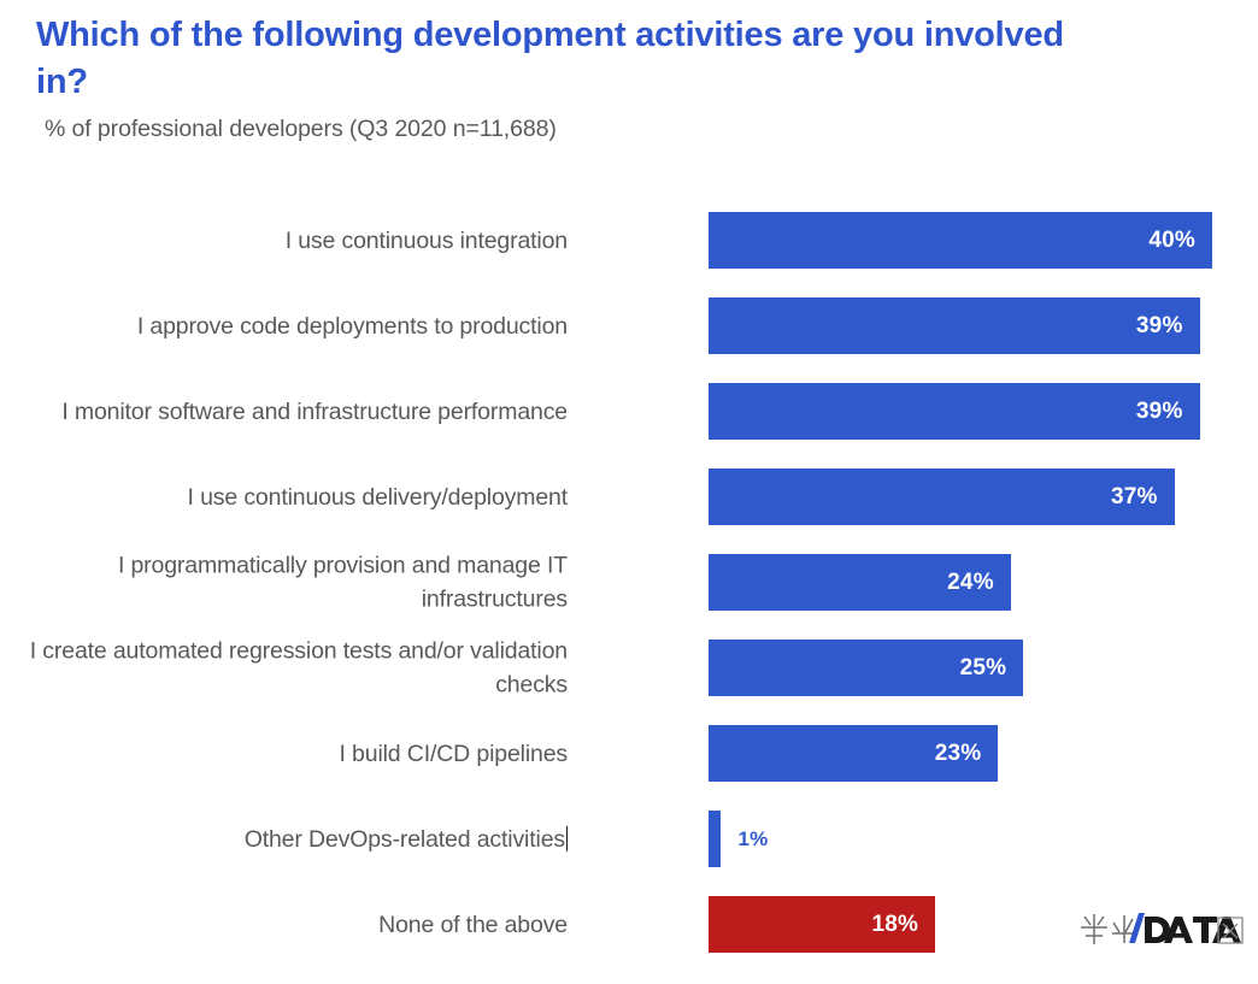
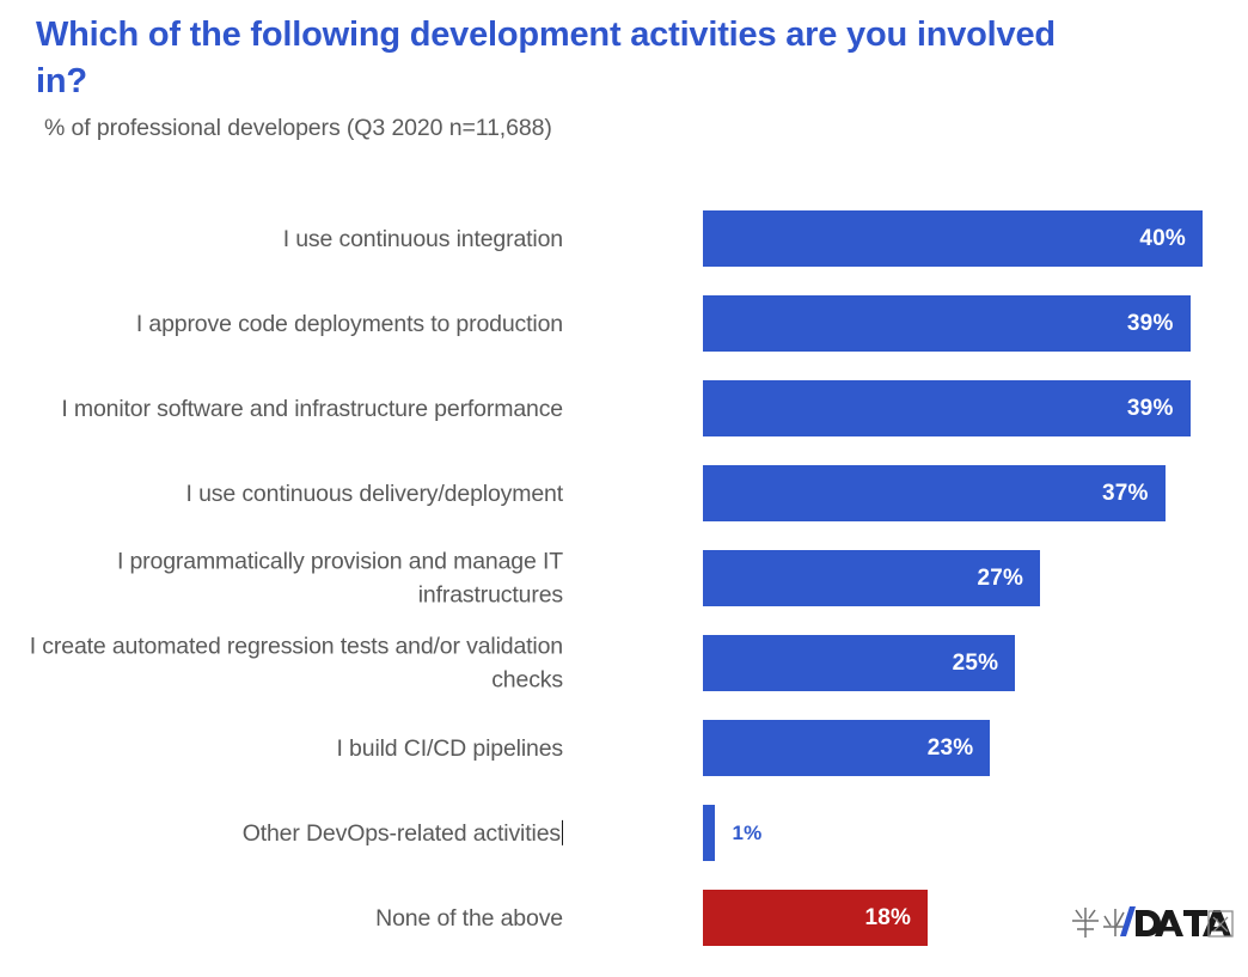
I programmatically provision and manage IT infrastructures: 24% -> 27%
